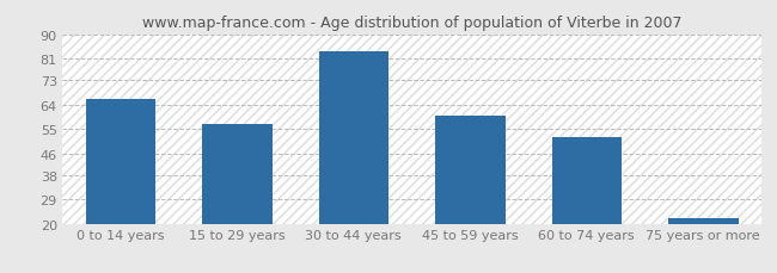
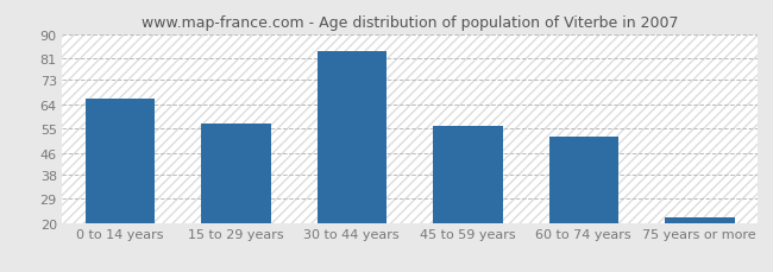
45 to 59 years: 60 -> 56
